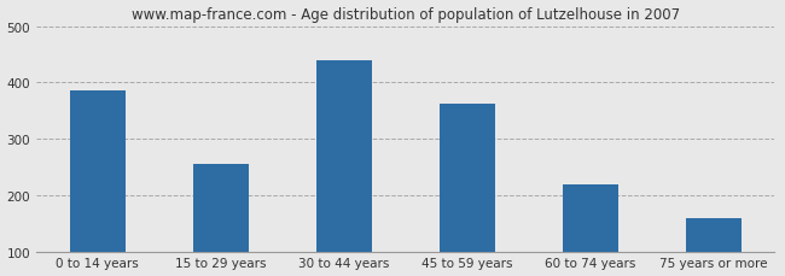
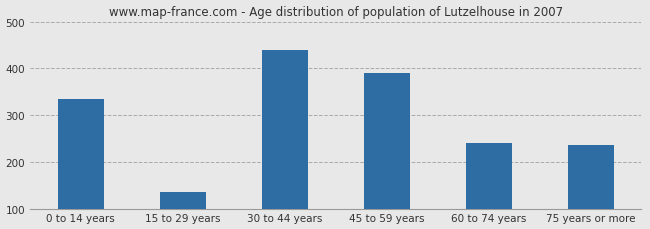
0 to 14 years: 385 -> 335
15 to 29 years: 255 -> 135
45 to 59 years: 362 -> 390
60 to 74 years: 218 -> 240
75 years or more: 158 -> 235
